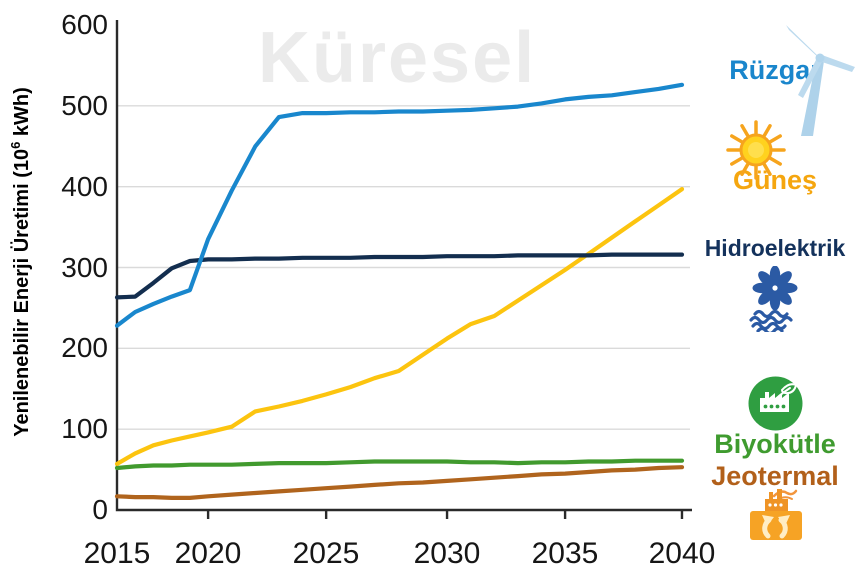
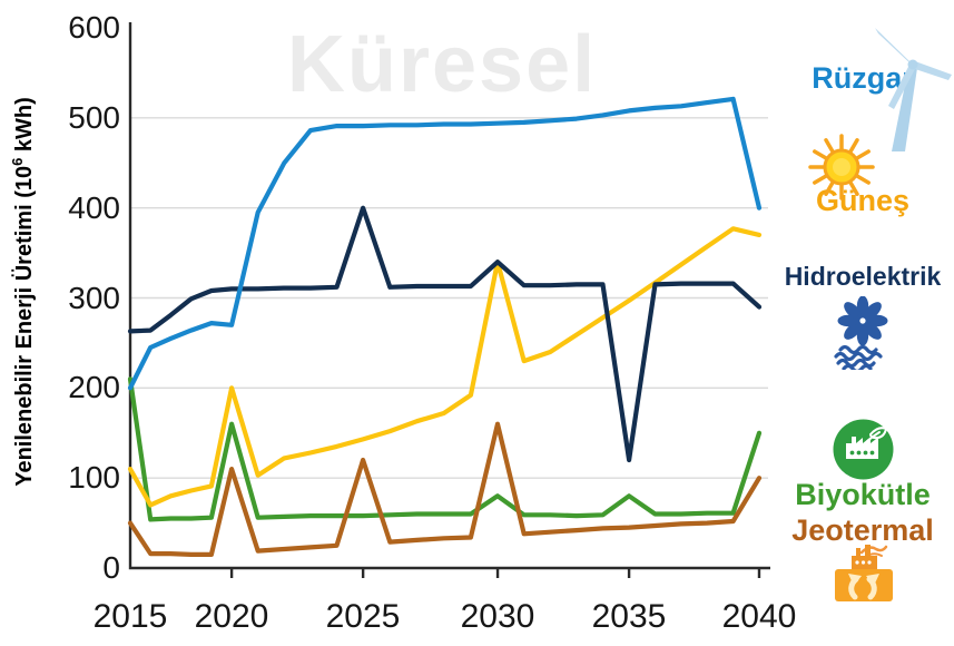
Biyokütle/2015: 50 -> 210
Jeotermal/2015: 20 -> 50
Güneş/2015: 60 -> 110
Rüzgar/2015: 230 -> 200
Biyokütle/2020: 60 -> 160
Jeotermal/2020: 20 -> 110
Güneş/2020: 100 -> 200
Rüzgar/2020: 340 -> 270
Jeotermal/2025: 30 -> 120
Hidroelektrik/2025: 310 -> 400
Biyokütle/2030: 60 -> 80
Jeotermal/2030: 40 -> 160
Güneş/2030: 210 -> 340
Hidroelektrik/2030: 310 -> 340
Biyokütle/2035: 60 -> 80
Hidroelektrik/2035: 320 -> 120
Biyokütle/2040: 60 -> 150
Jeotermal/2040: 50 -> 100
Güneş/2040: 400 -> 370
Hidroelektrik/2040: 320 -> 290
Rüzgar/2040: 530 -> 400
